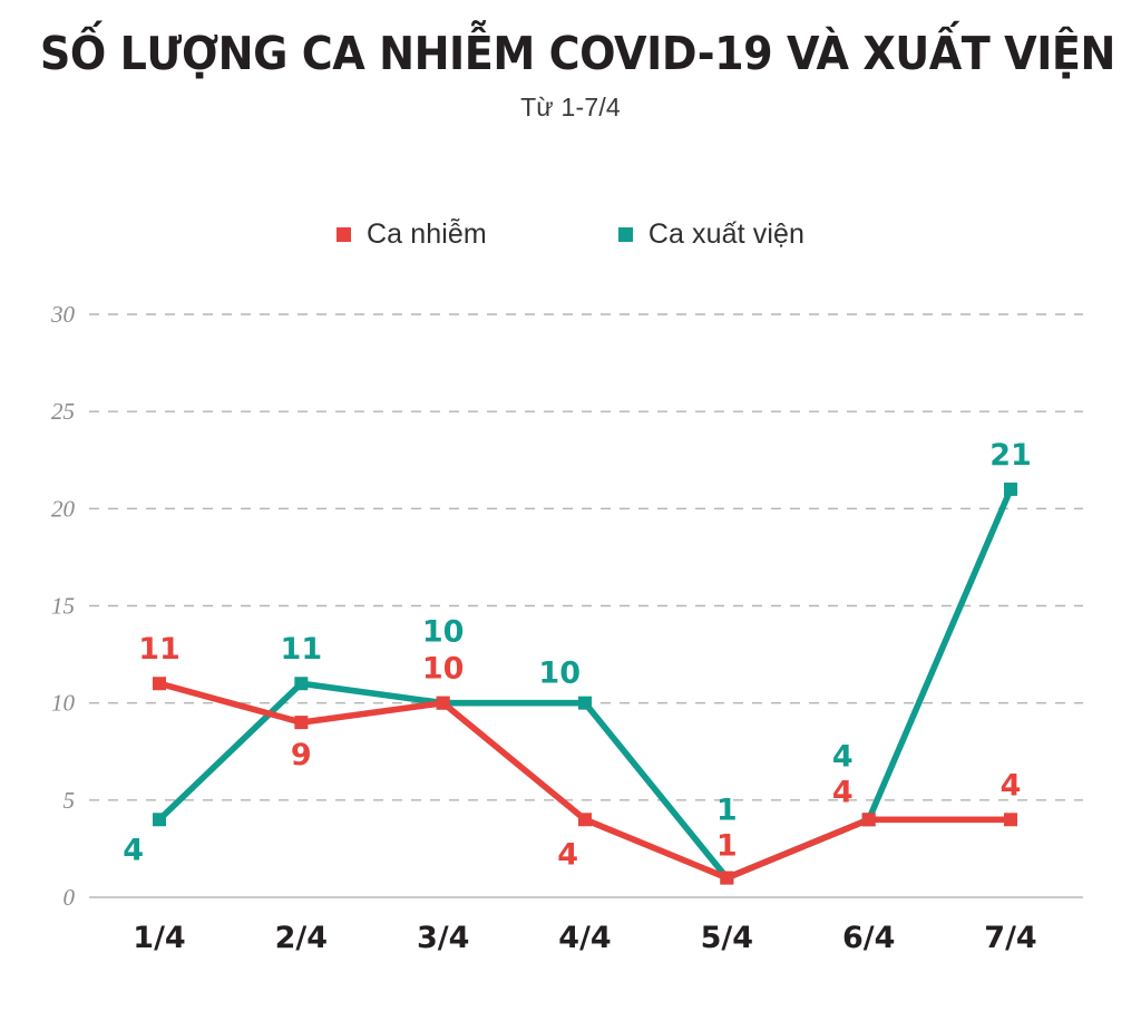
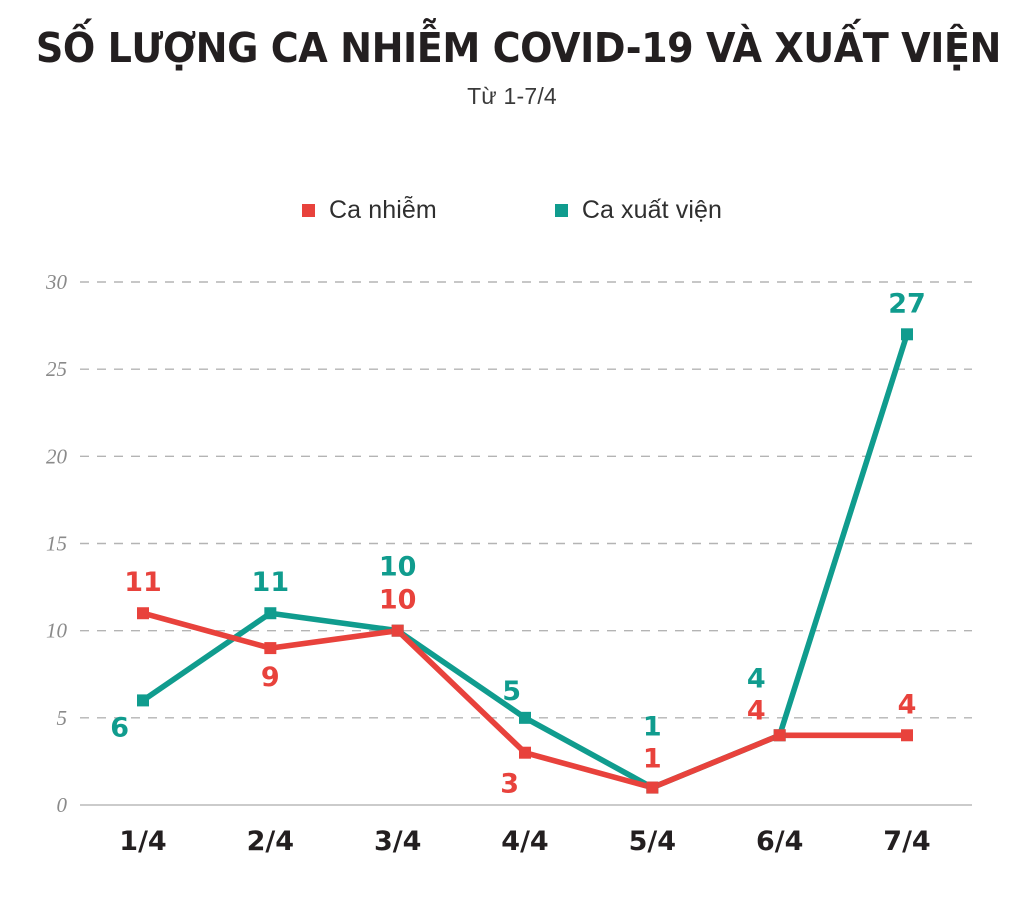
Ca xuất viện/1/4: 4 -> 6
Ca nhiễm/4/4: 4 -> 3
Ca xuất viện/4/4: 10 -> 5
Ca xuất viện/7/4: 21 -> 27
